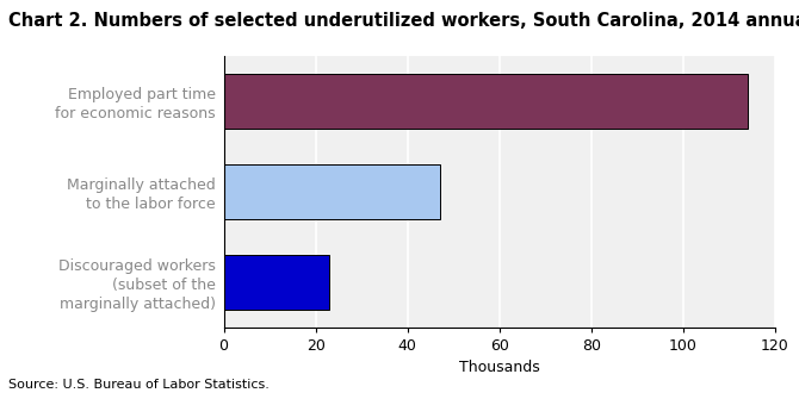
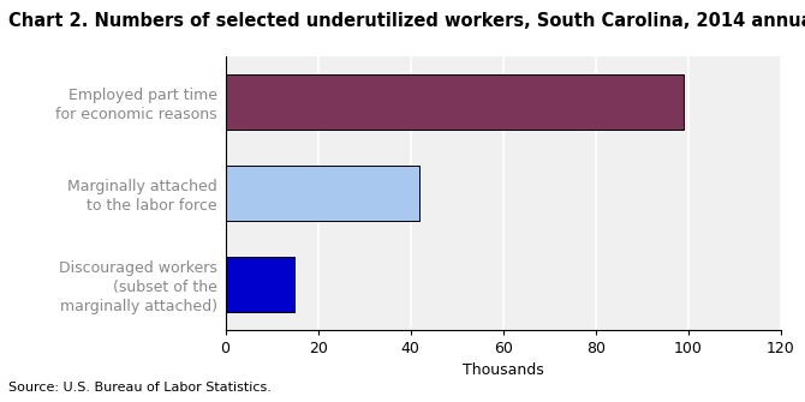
Employed part time for economic reasons: 114 -> 99
Marginally attached to the labor force: 47 -> 42
Discouraged workers (subset of the marginally attached): 23 -> 15
